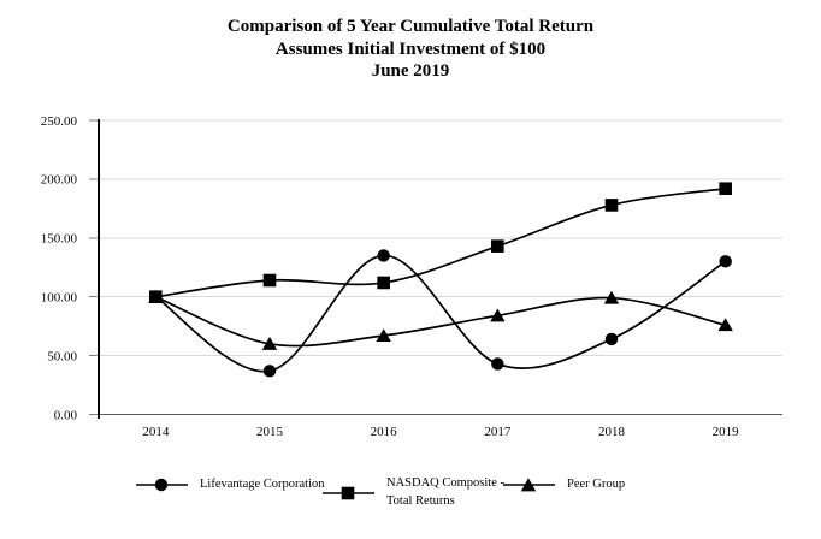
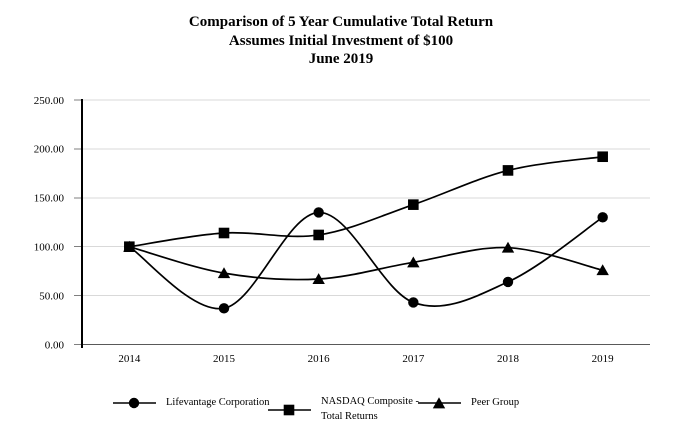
Peer Group/2015: 60 -> 70
